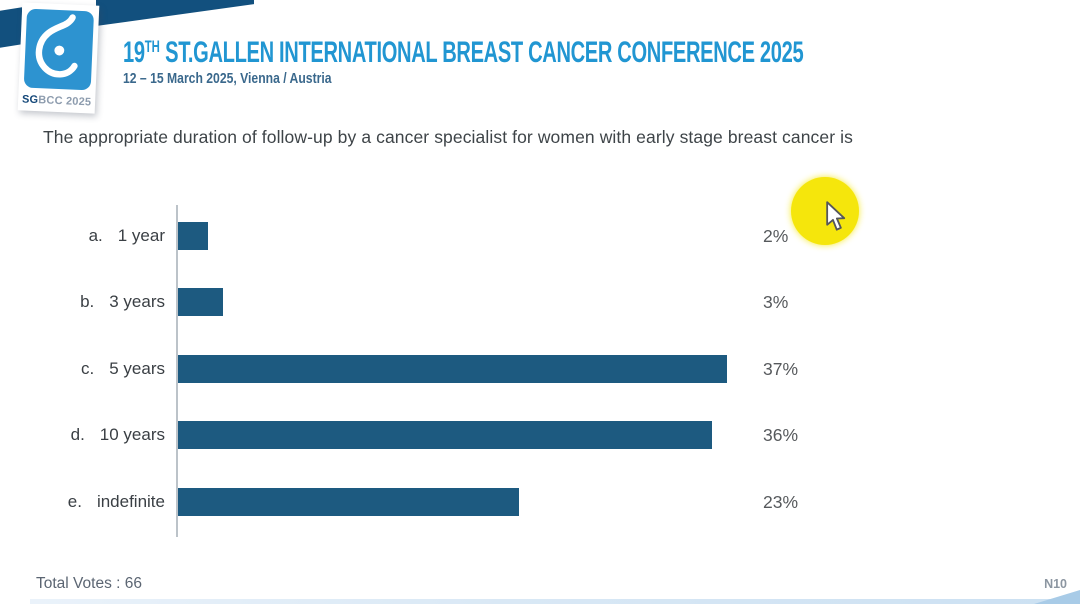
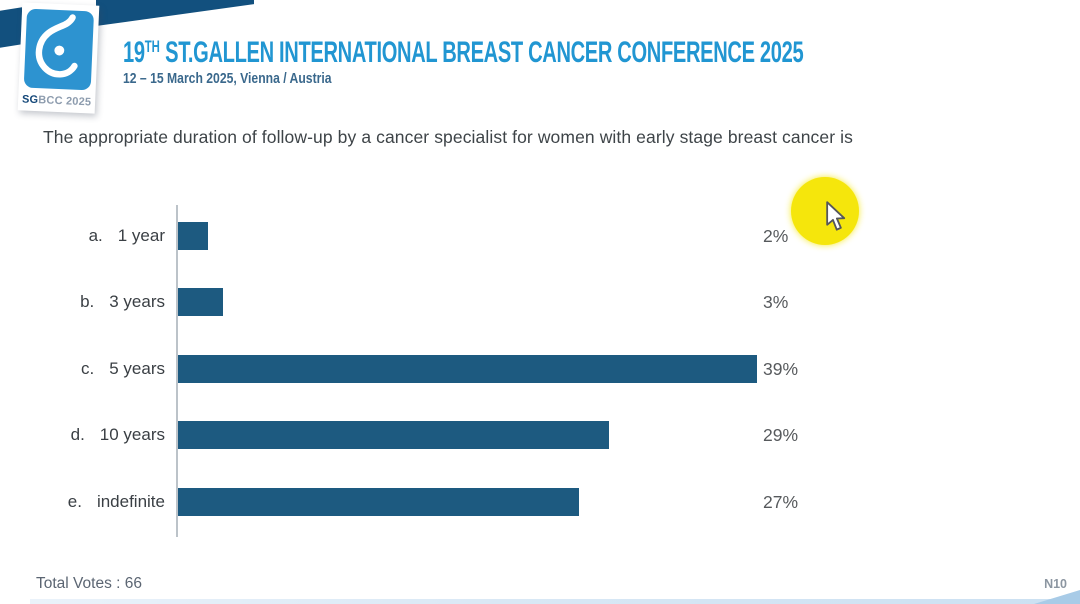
5 years: 37% -> 39%
10 years: 36% -> 29%
indefinite: 23% -> 27%
